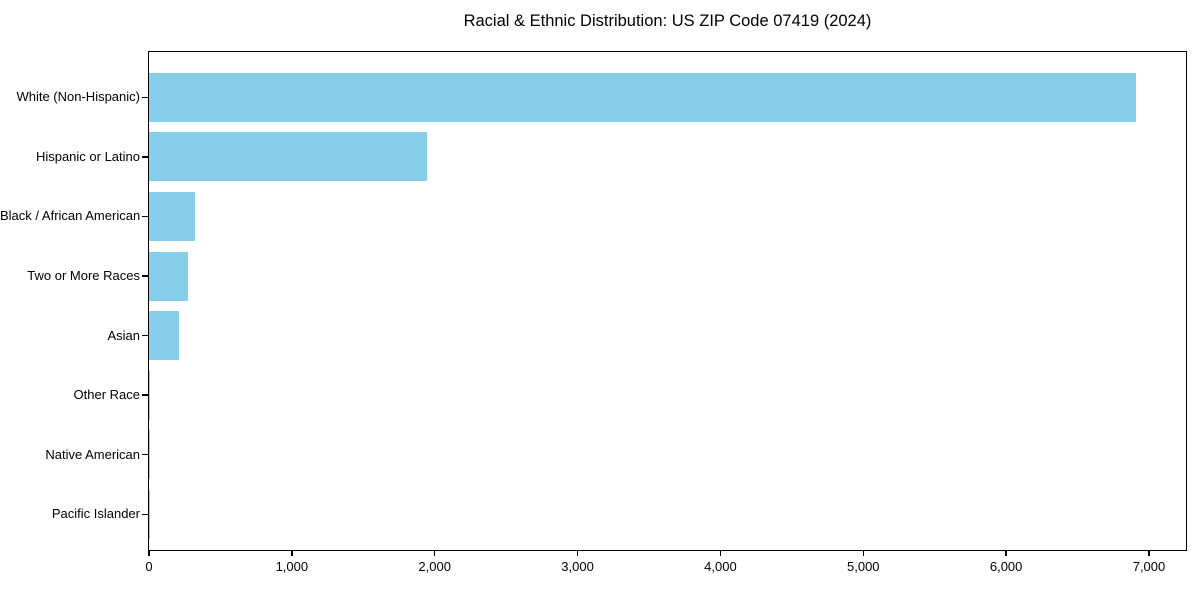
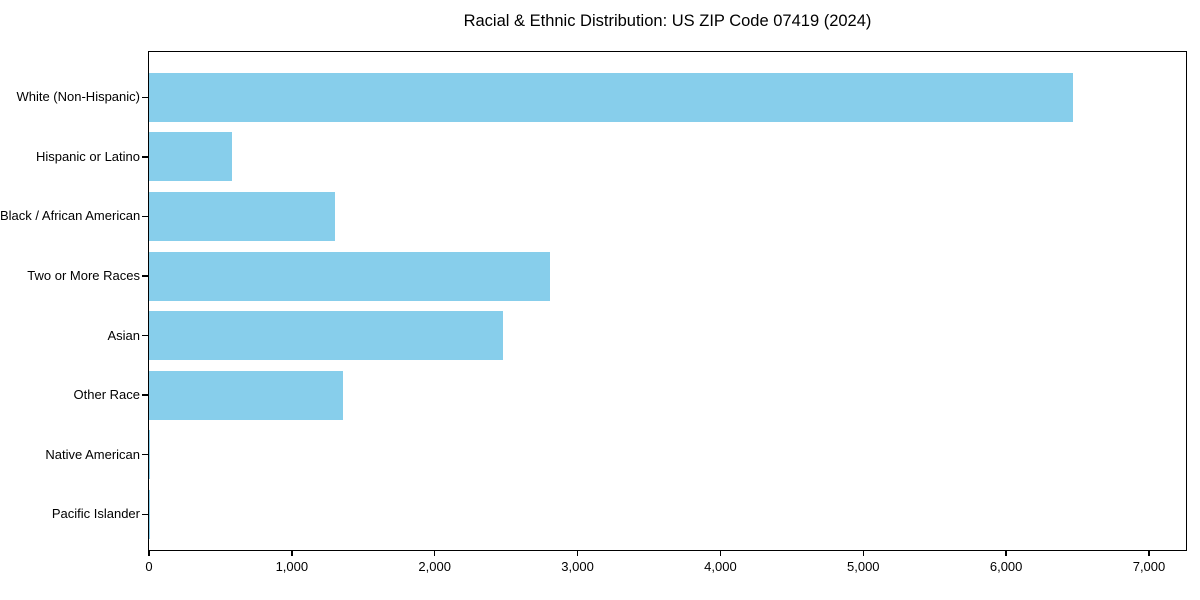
White (Non-Hispanic): 6910 -> 6470
Hispanic or Latino: 1950 -> 580
Black / African American: 320 -> 1300
Two or More Races: 270 -> 2810
Asian: 210 -> 2480
Other Race: 10 -> 1360
